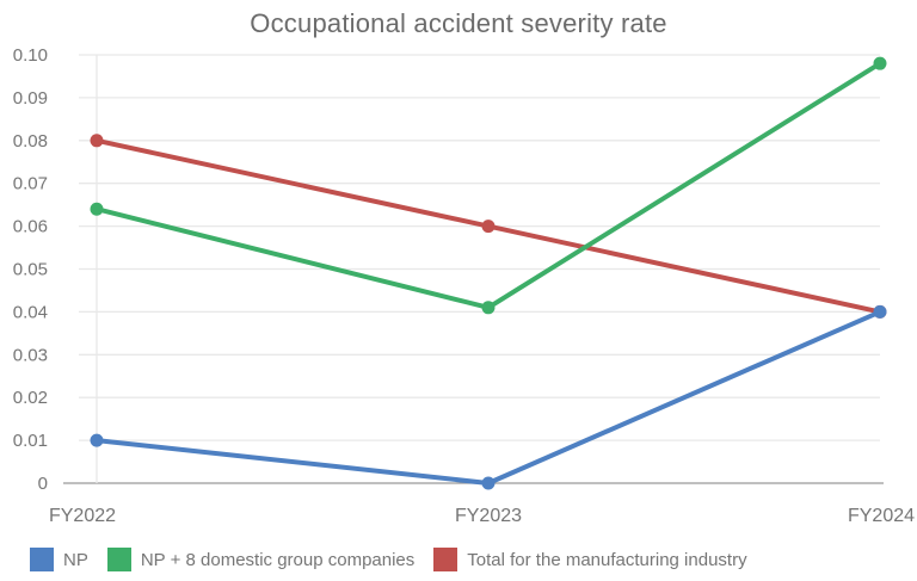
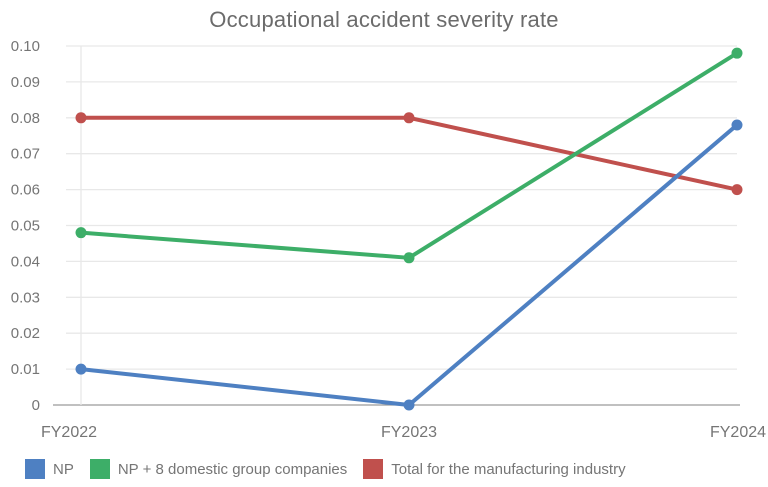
NP + 8 domestic group companies/FY2022: 0.064 -> 0.048
Total for the manufacturing industry/FY2023: 0.06 -> 0.08
NP/FY2024: 0.040 -> 0.078
Total for the manufacturing industry/FY2024: 0.04 -> 0.06
